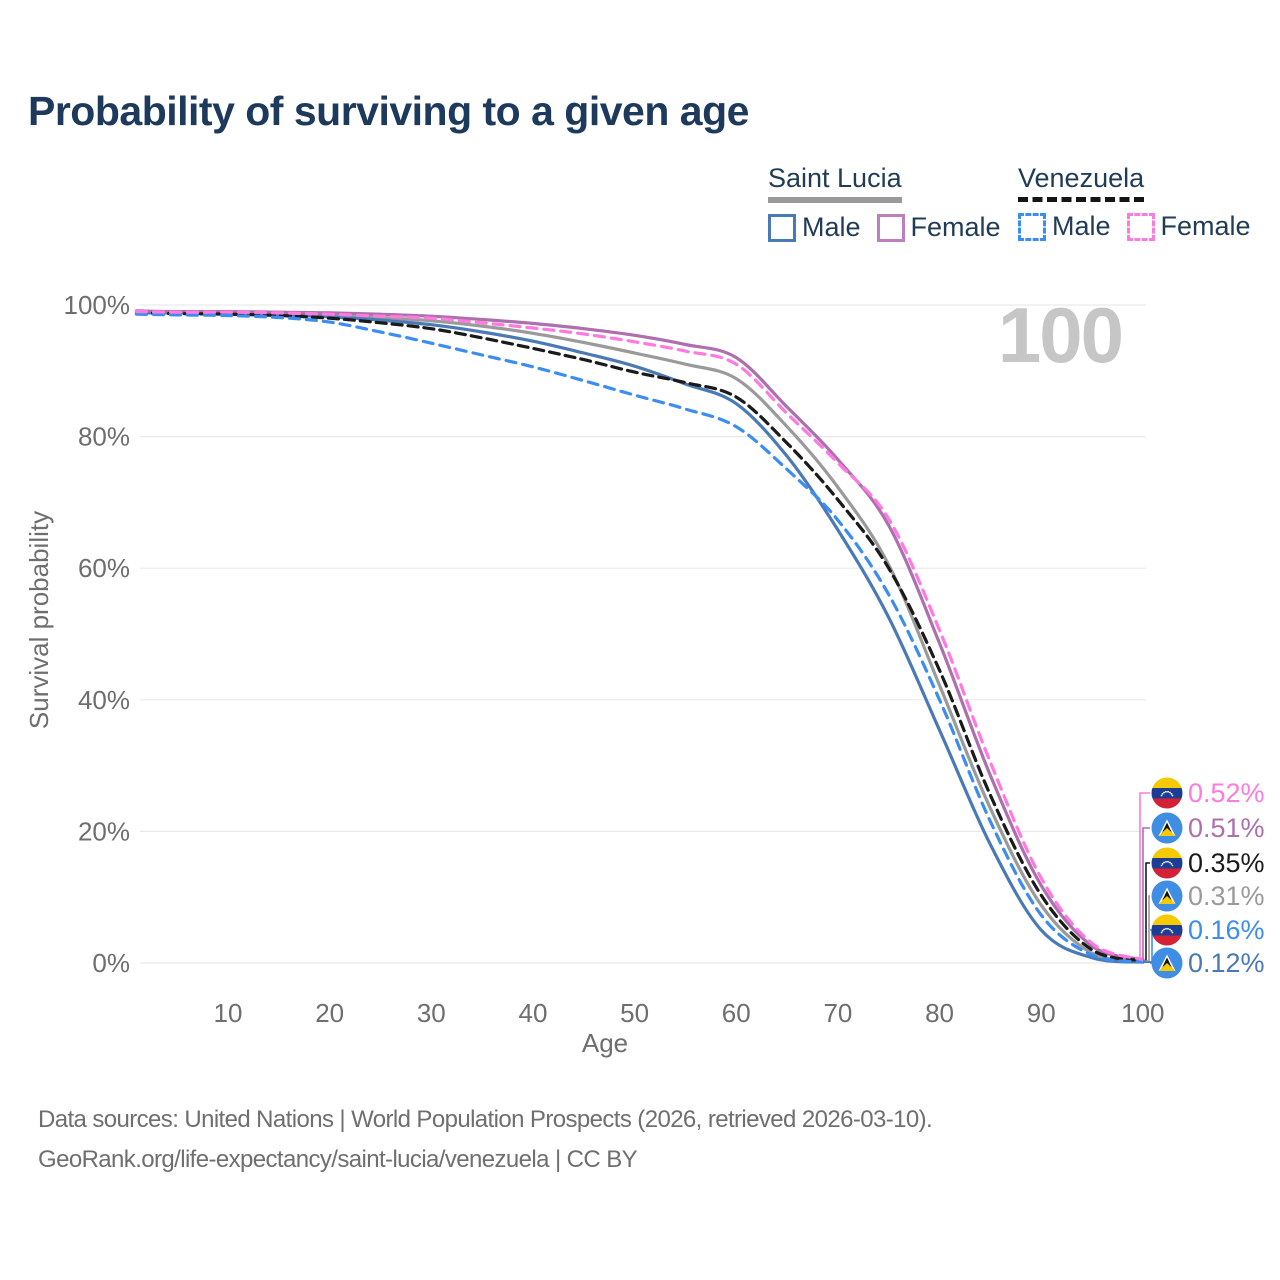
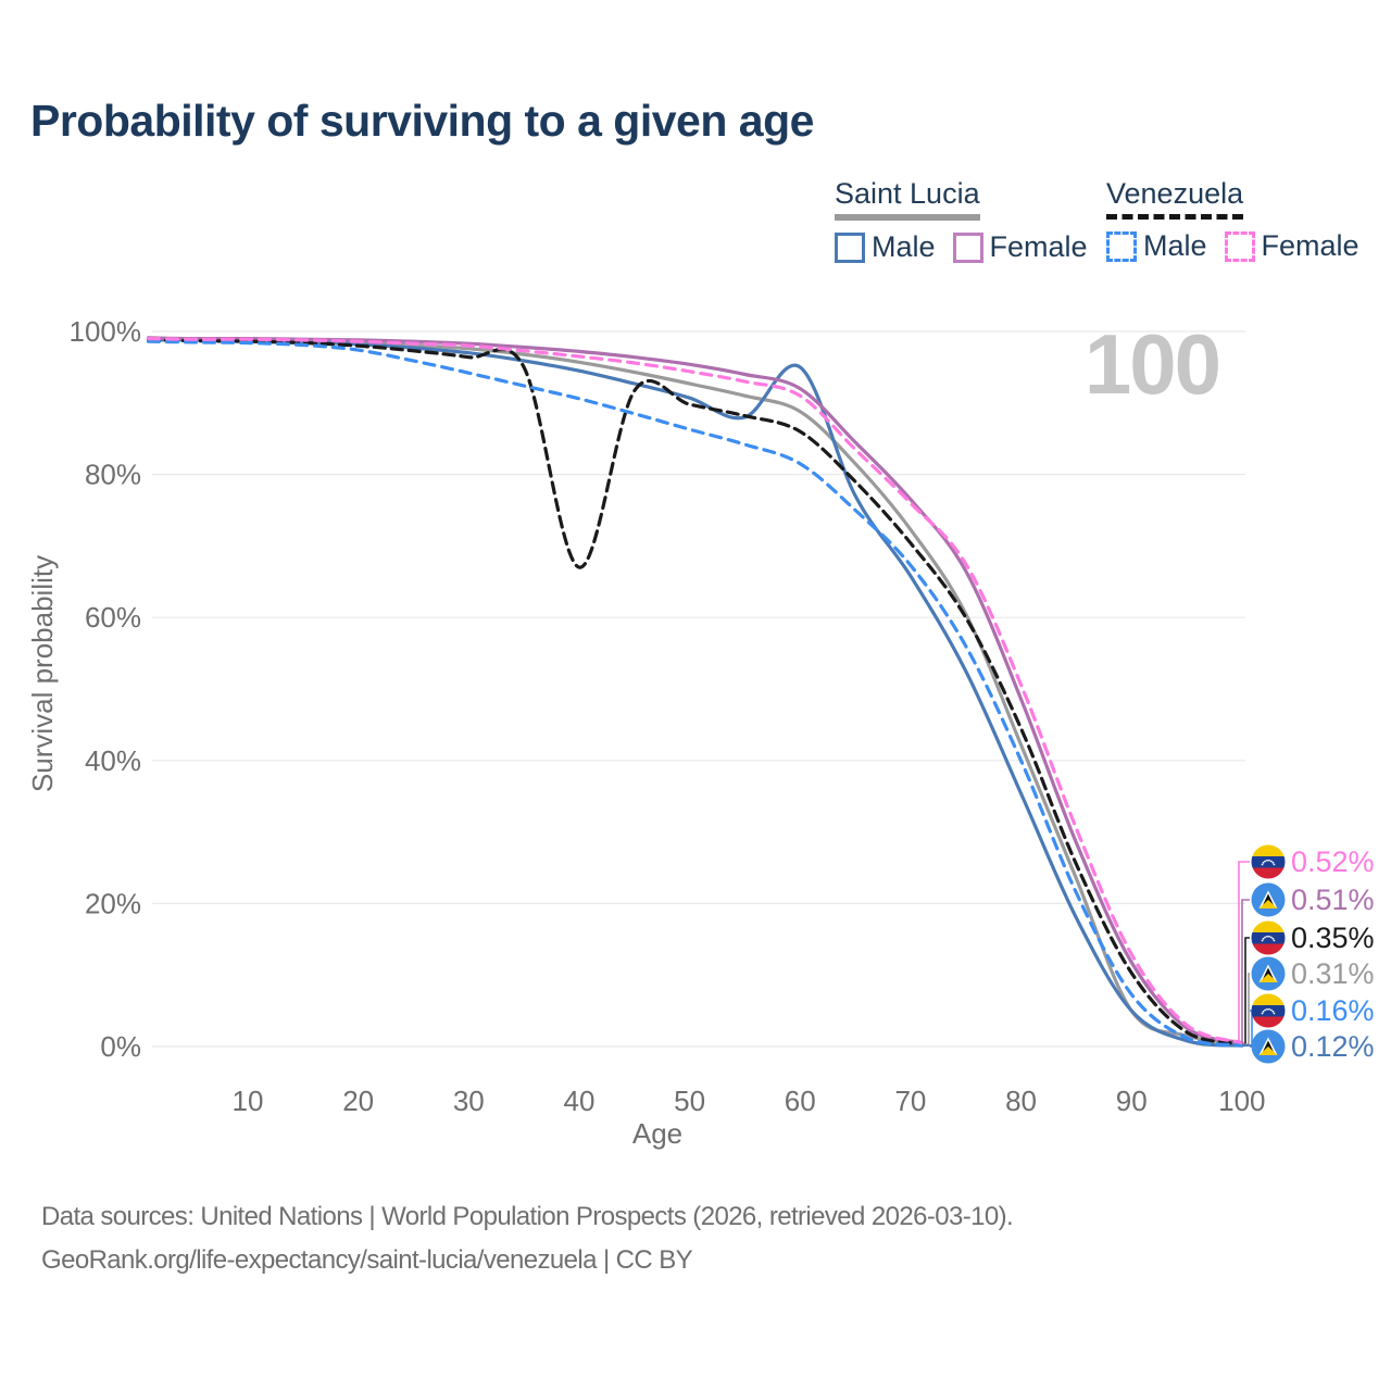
Venezuela/40: 93% -> 67%
Saint Lucia Male/60: 85% -> 95%
Saint Lucia/90: 9% -> 5%
